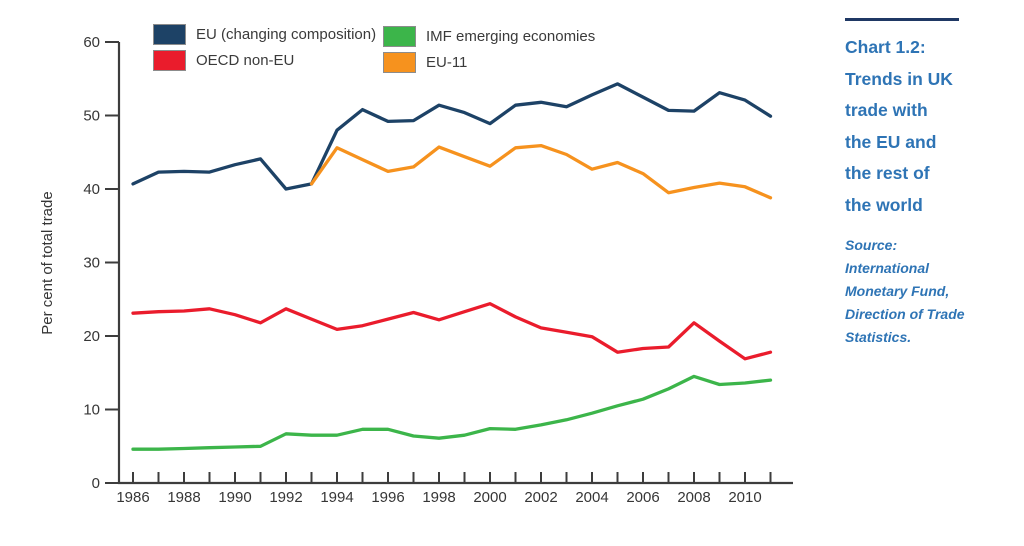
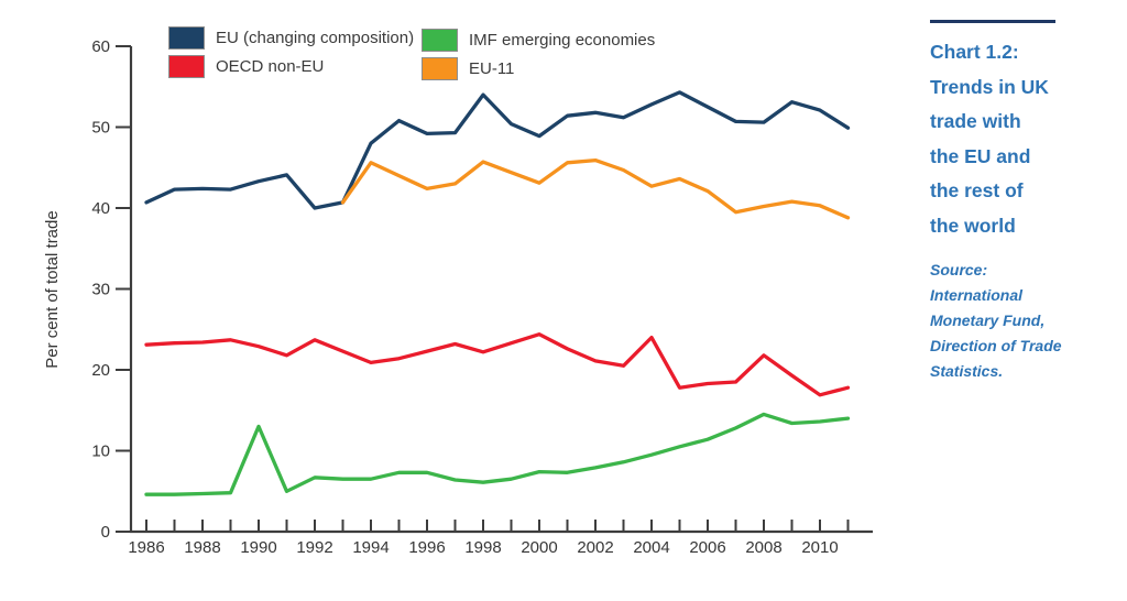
IMF emerging economies/1990: 5 -> 13
EU (changing composition)/1998: 51 -> 54
OECD non-EU/2004: 20 -> 24
